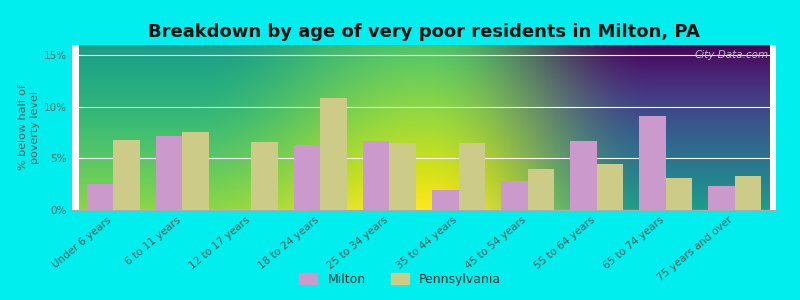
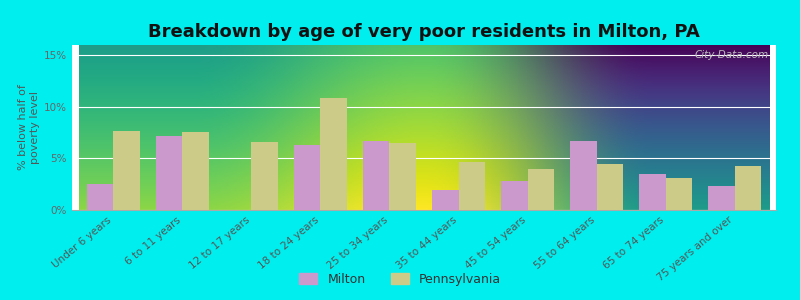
Pennsylvania/Under 6 years: 6.8% -> 7.7%
Pennsylvania/35 to 44 years: 6.5% -> 4.7%
Milton/65 to 74 years: 9.1% -> 3.5%
Pennsylvania/75 years and over: 3.3% -> 4.3%
